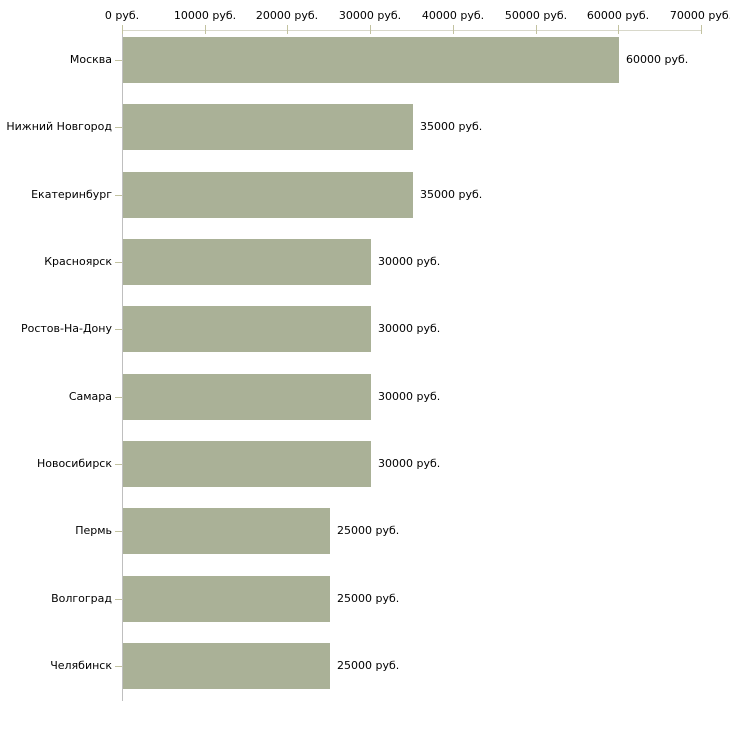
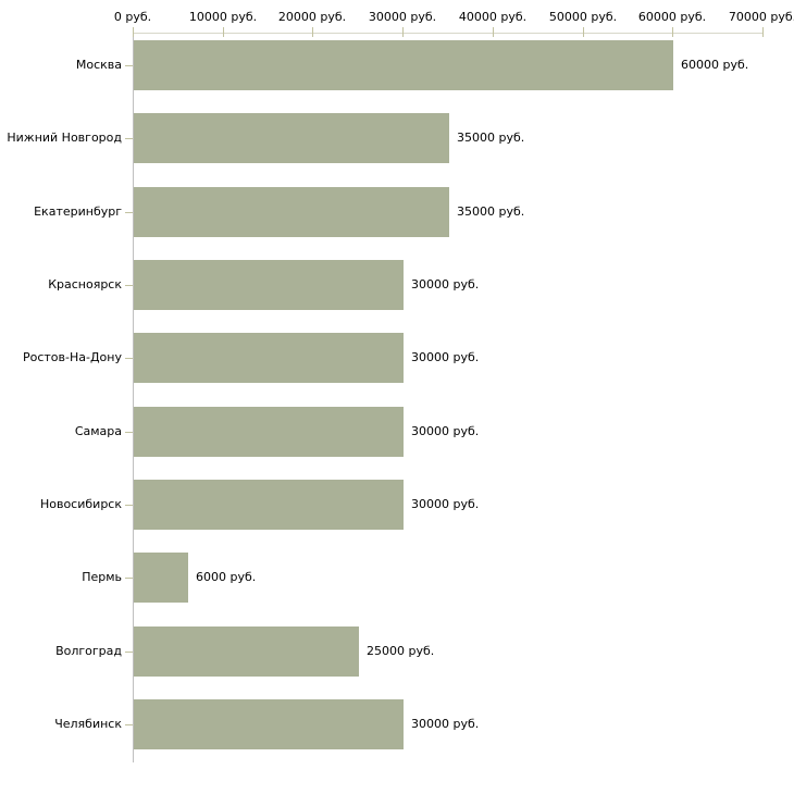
Пермь: 25000 -> 6000
Челябинск: 25000 -> 30000
